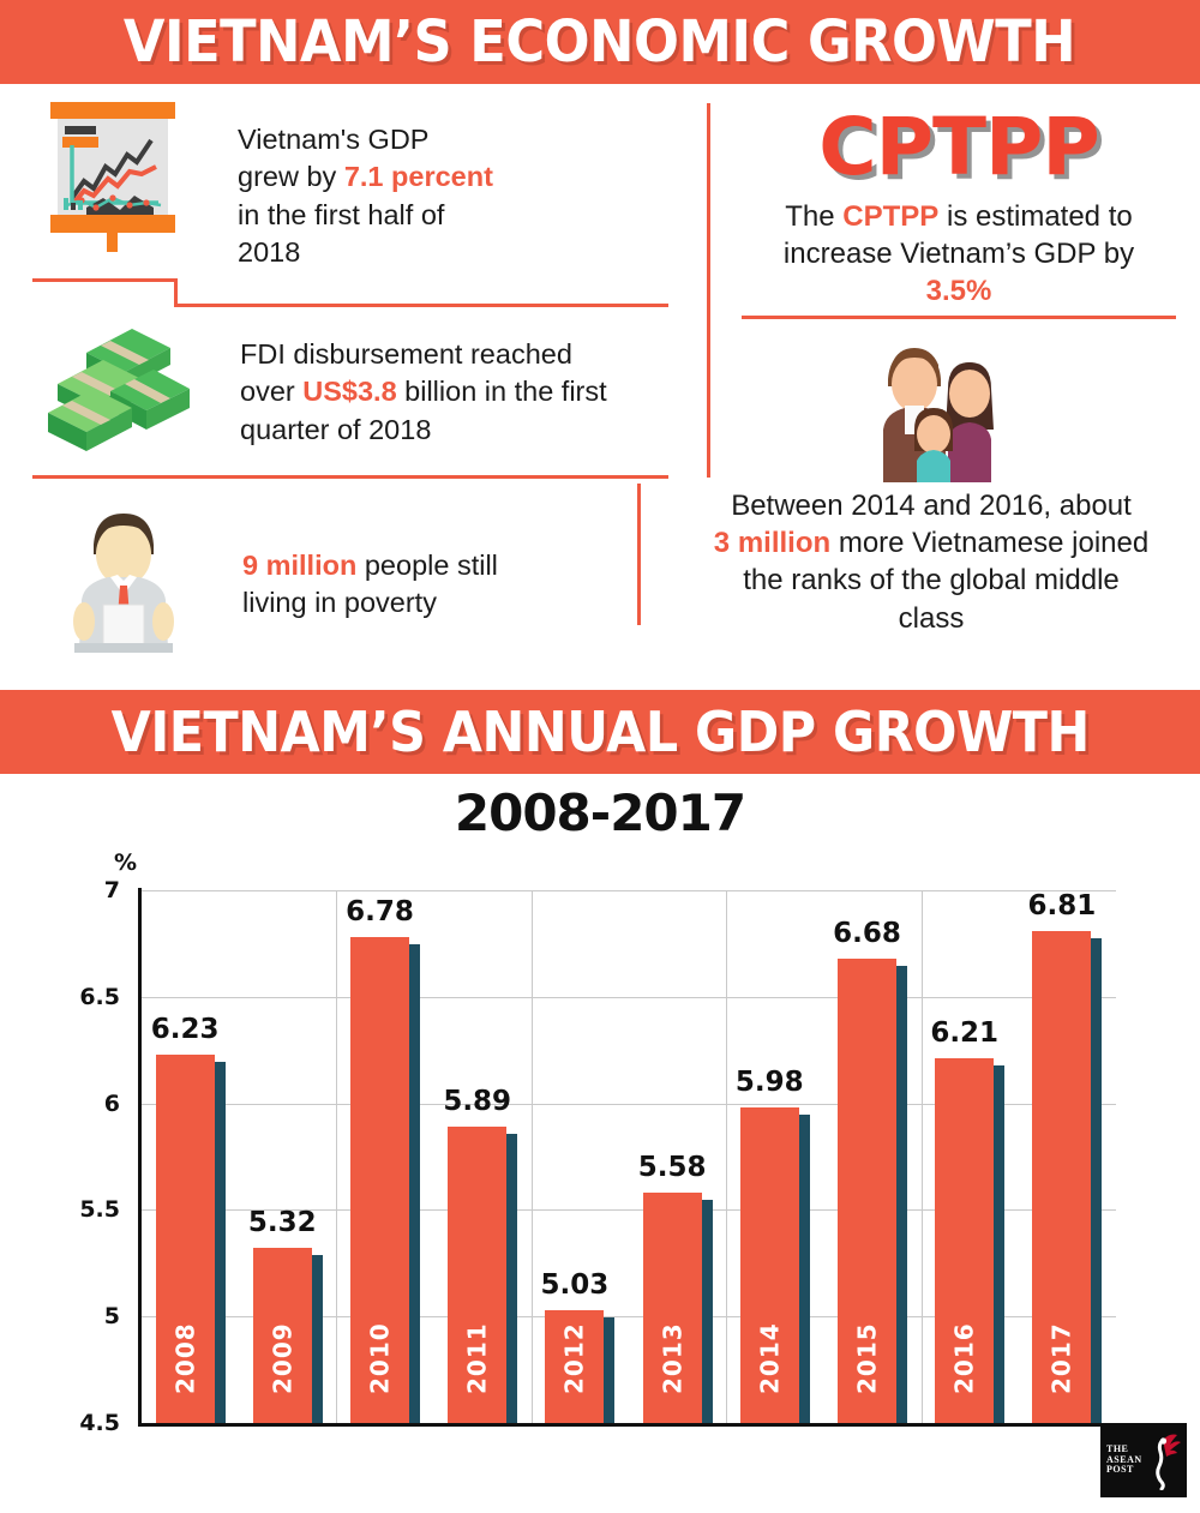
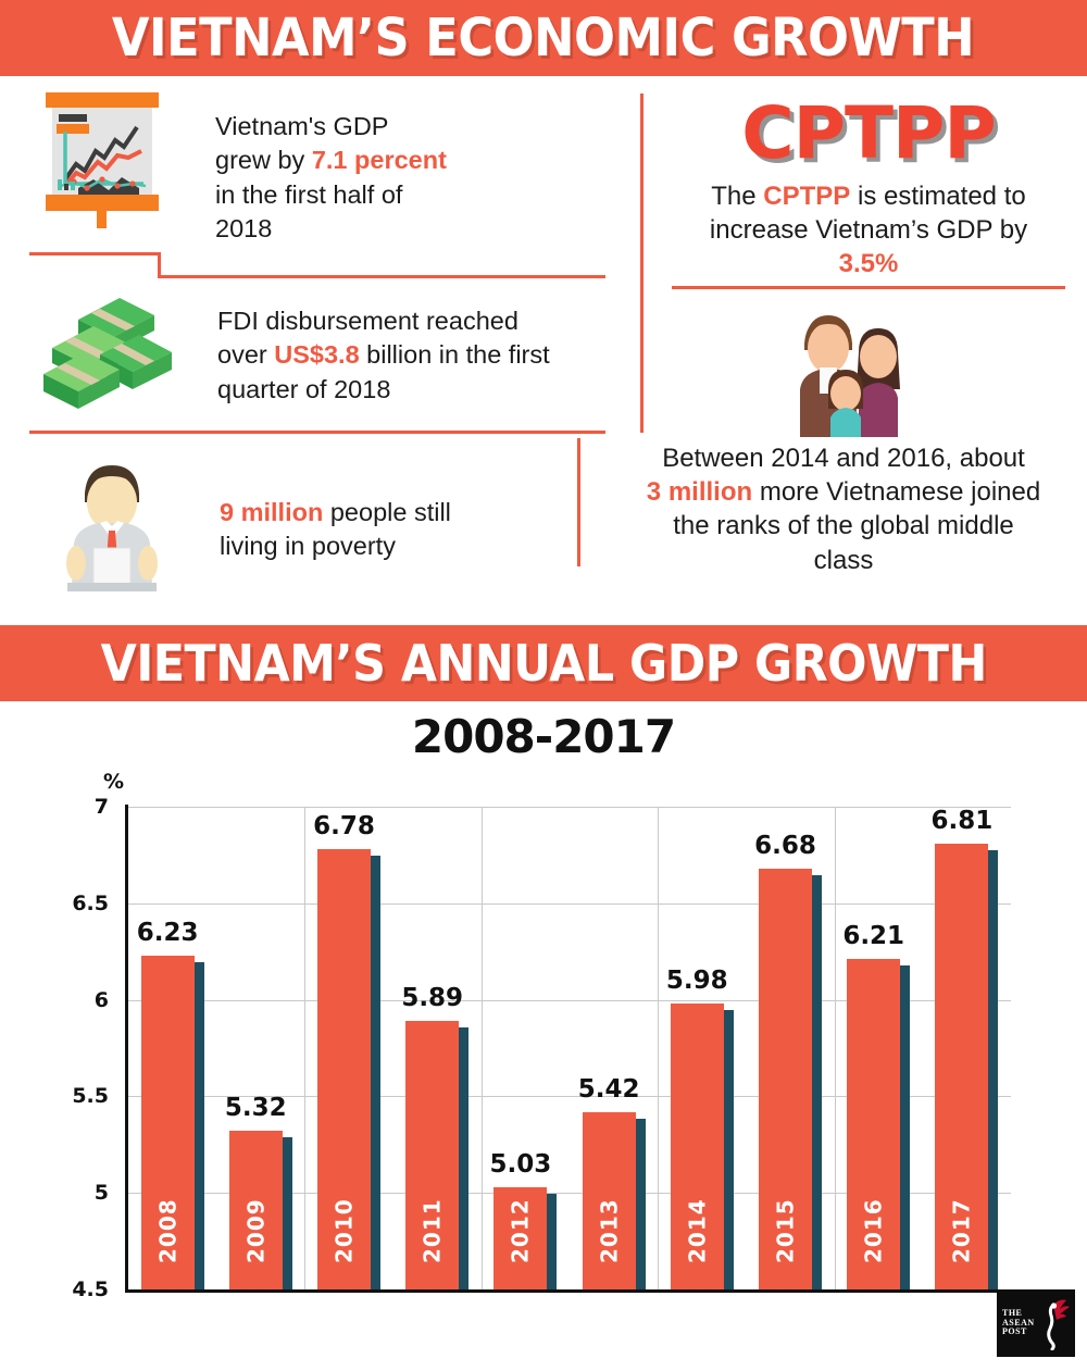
2013: 5.58 -> 5.42
